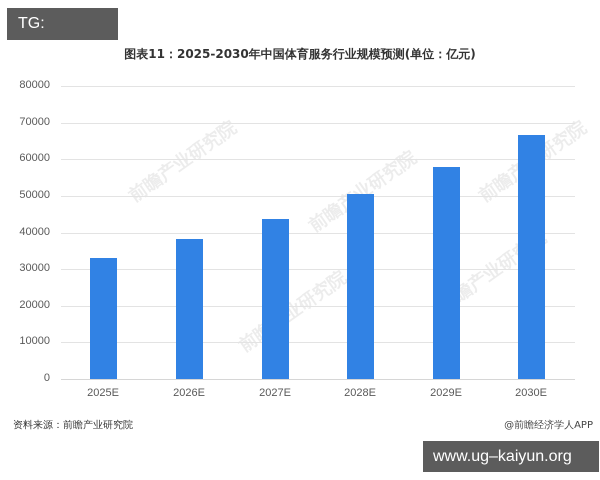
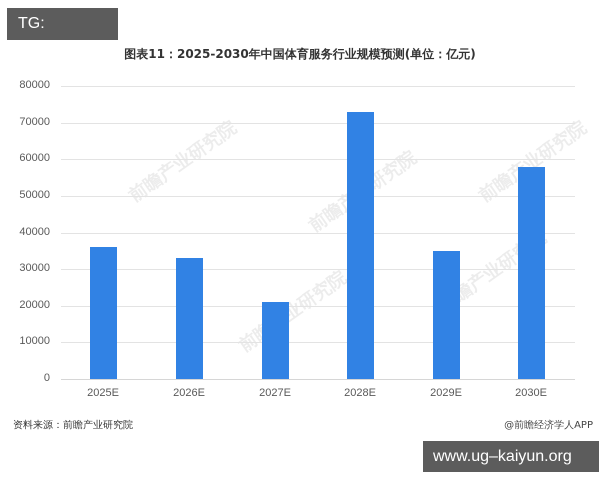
2025E: 33000 -> 36000
2026E: 38000 -> 33000
2027E: 44000 -> 21000
2028E: 50000 -> 73000
2029E: 58000 -> 35000
2030E: 67000 -> 58000
